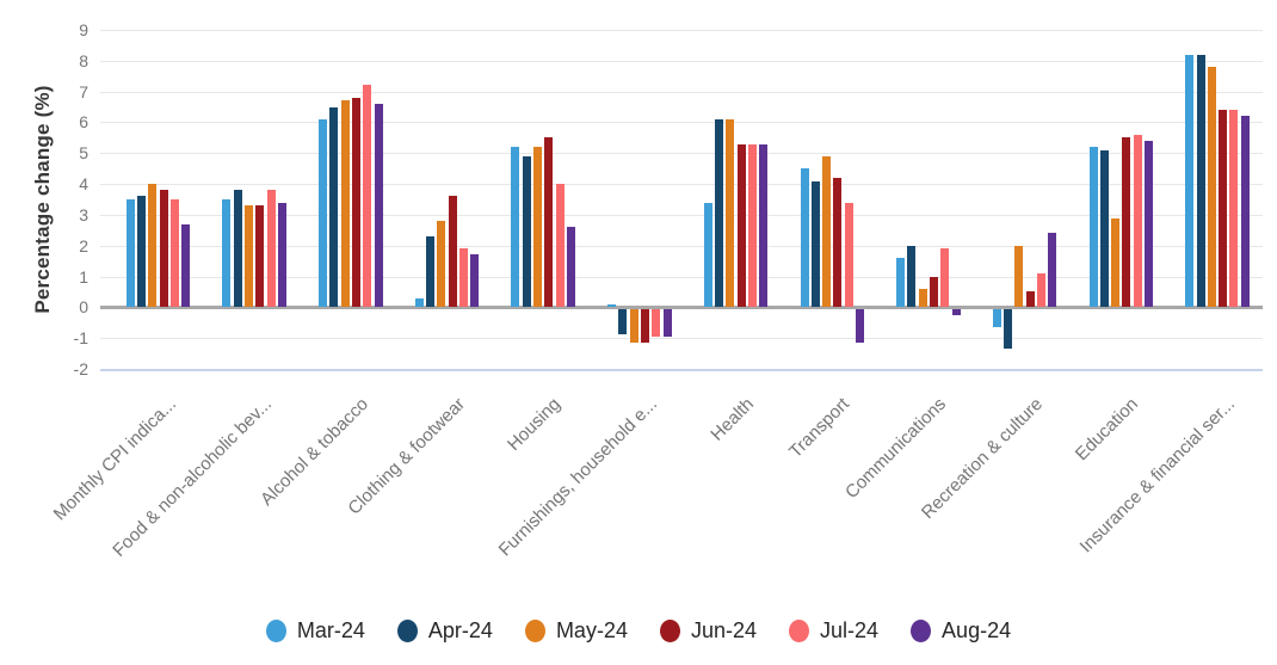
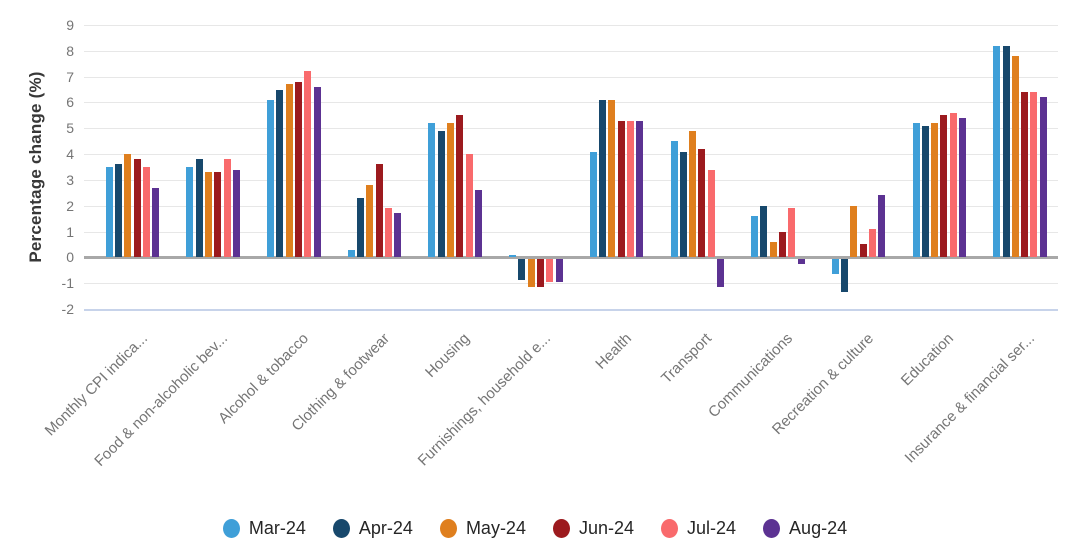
Mar-24/Health: 3.4 -> 4.1
May-24/Education: 2.9 -> 5.2
